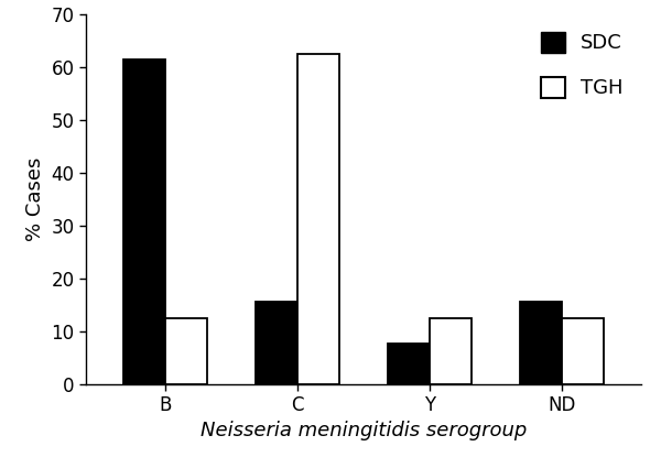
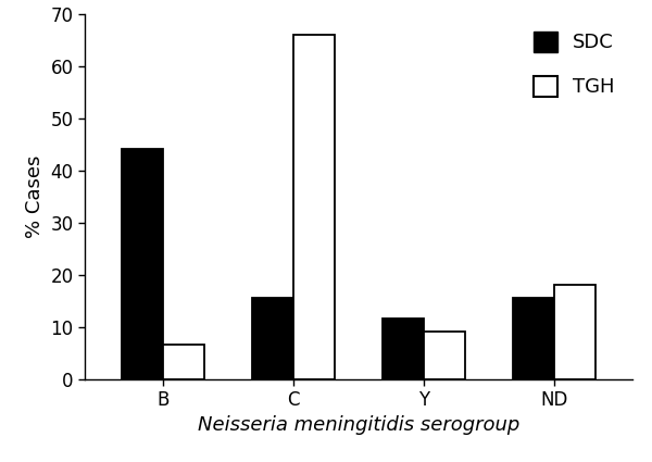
SDC/B: 61.5 -> 44.0
TGH/B: 12.5 -> 6.5
TGH/C: 62.5 -> 66.0
SDC/Y: 7.7 -> 11.5
TGH/Y: 12.5 -> 9.0
TGH/ND: 12.5 -> 18.0
